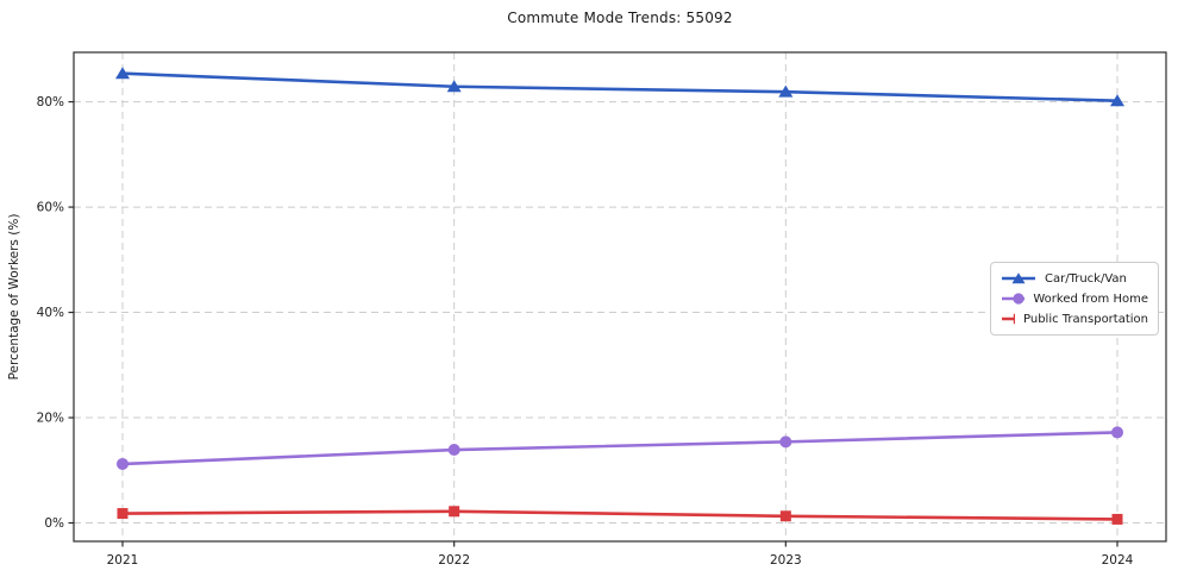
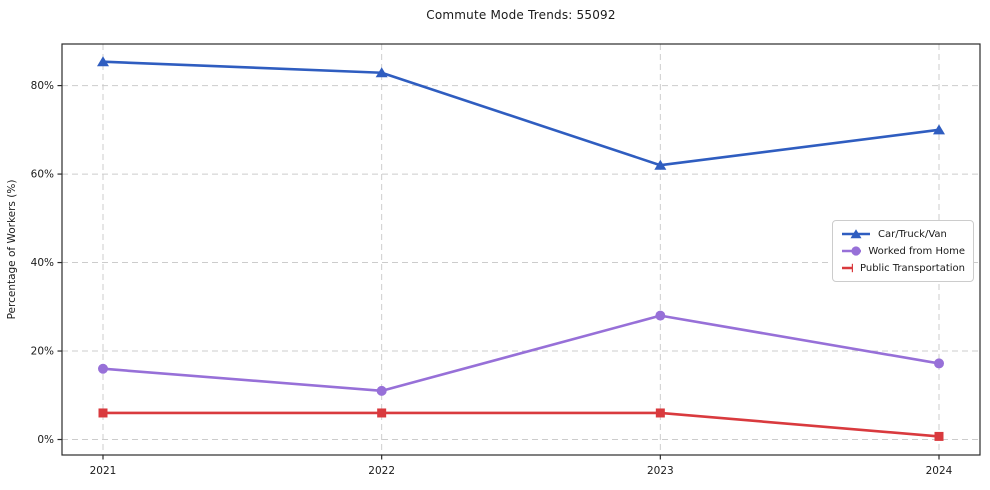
Worked from Home/2021: 11% -> 16%
Public Transportation/2021: 2% -> 6%
Worked from Home/2022: 14% -> 11%
Public Transportation/2022: 2% -> 6%
Car/Truck/Van/2023: 82% -> 62%
Worked from Home/2023: 15% -> 28%
Public Transportation/2023: 1% -> 6%
Car/Truck/Van/2024: 80% -> 70%
